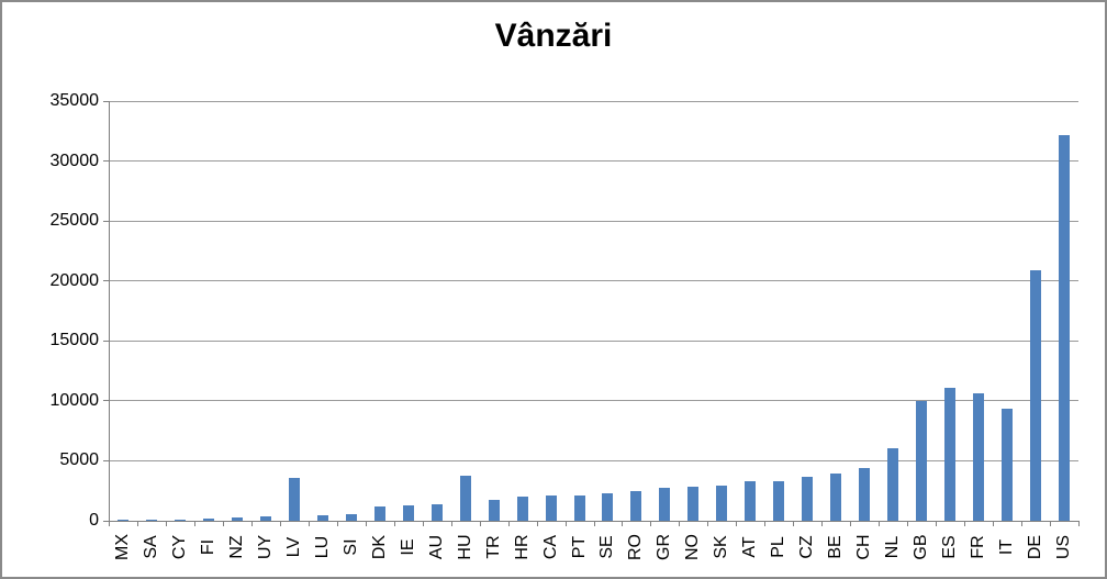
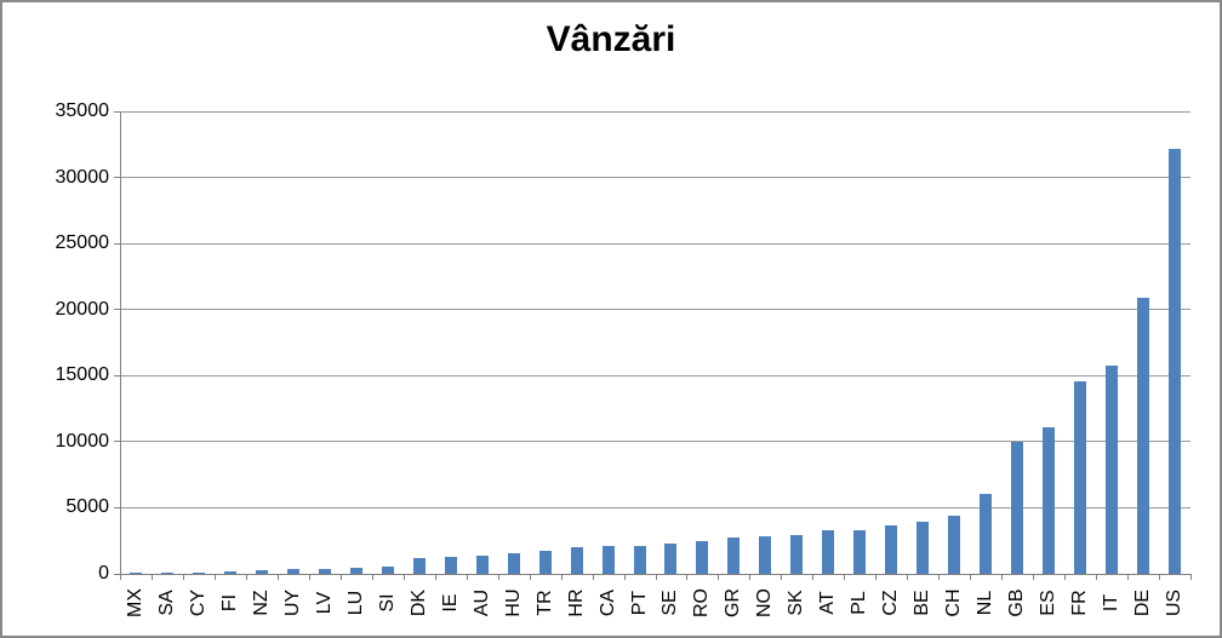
LV: 3600 -> 400
HU: 3800 -> 1600
FR: 10600 -> 14600
IT: 9300 -> 15800
